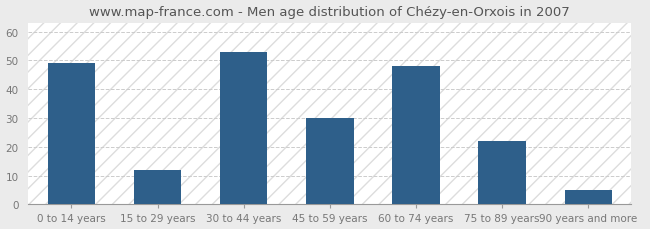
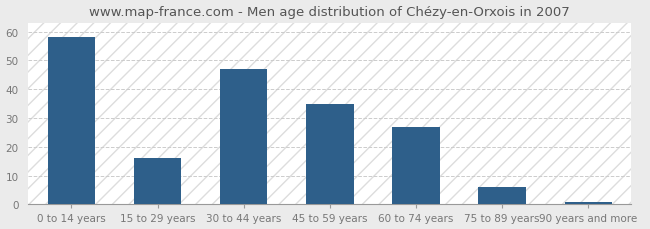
0 to 14 years: 49 -> 58
15 to 29 years: 12 -> 16
30 to 44 years: 53 -> 47
45 to 59 years: 30 -> 35
60 to 74 years: 48 -> 27
75 to 89 years: 22 -> 6
90 years and more: 5 -> 1
